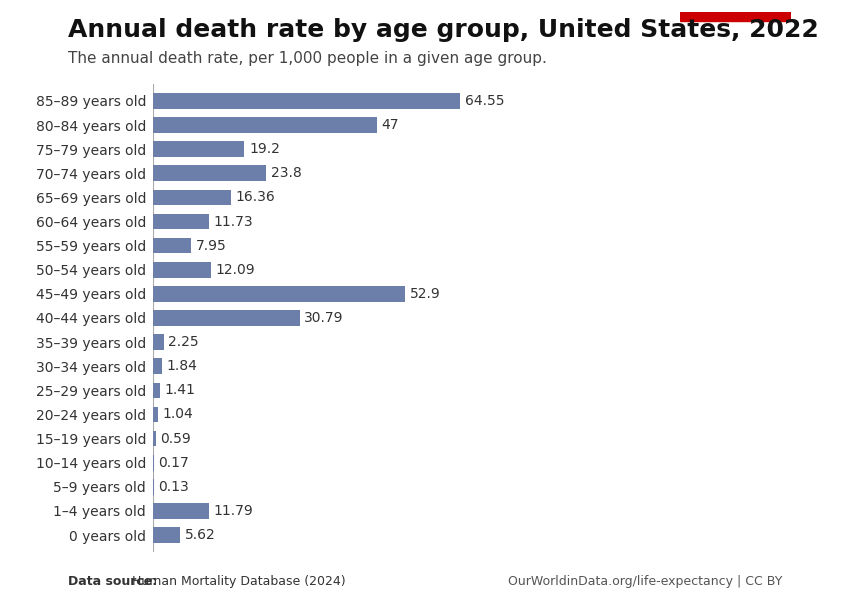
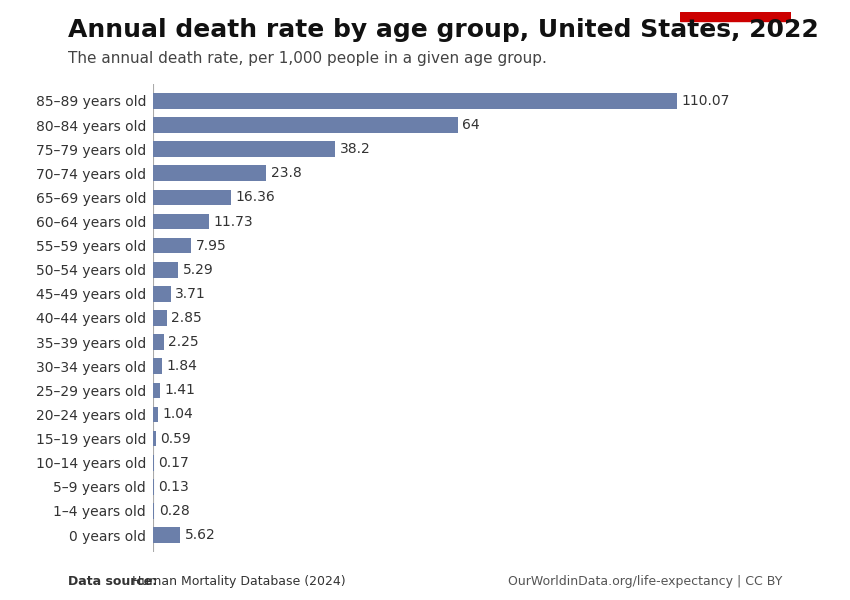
85–89 years old: 64.55 -> 110.07
80–84 years old: 47 -> 64
75–79 years old: 19.2 -> 38.2
50–54 years old: 12.09 -> 5.29
45–49 years old: 52.9 -> 3.71
40–44 years old: 30.79 -> 2.85
1–4 years old: 11.79 -> 0.28
